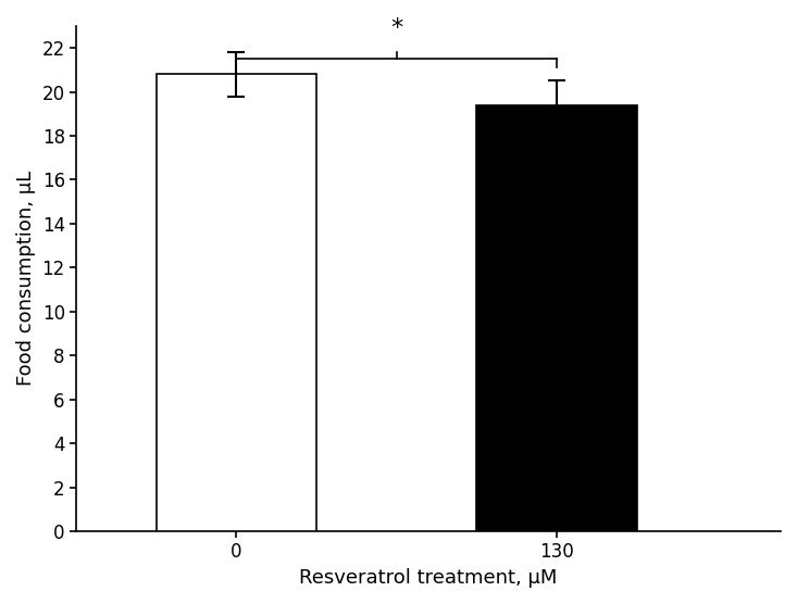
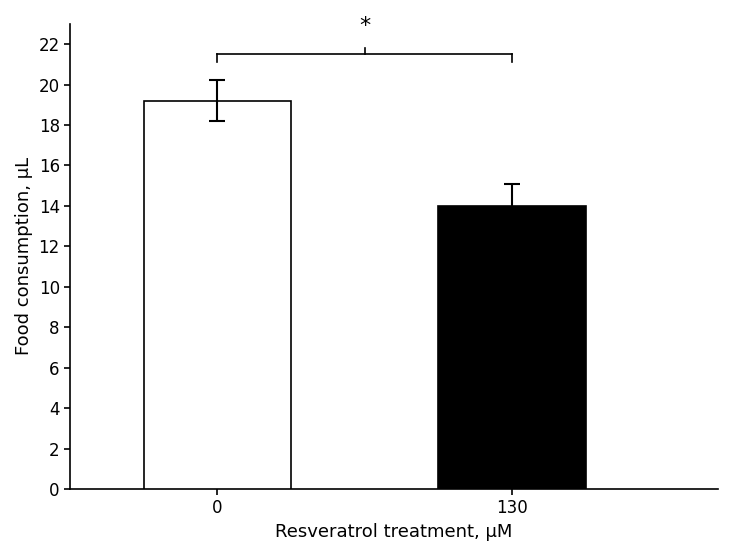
0: 20.8 -> 19.2
130: 19.4 -> 14.0
